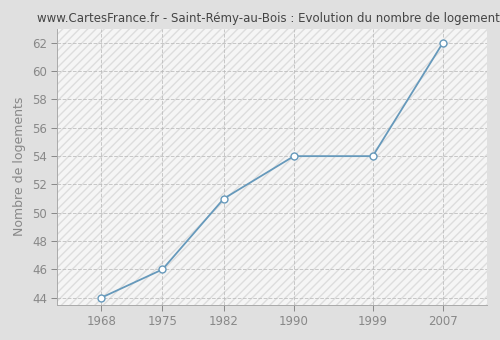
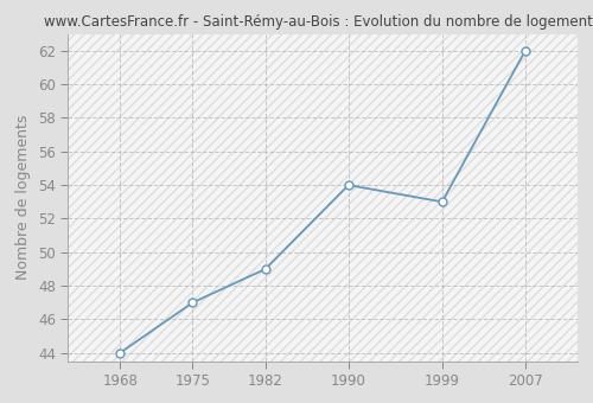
1975: 46 -> 47
1982: 51 -> 49
1999: 54 -> 53
